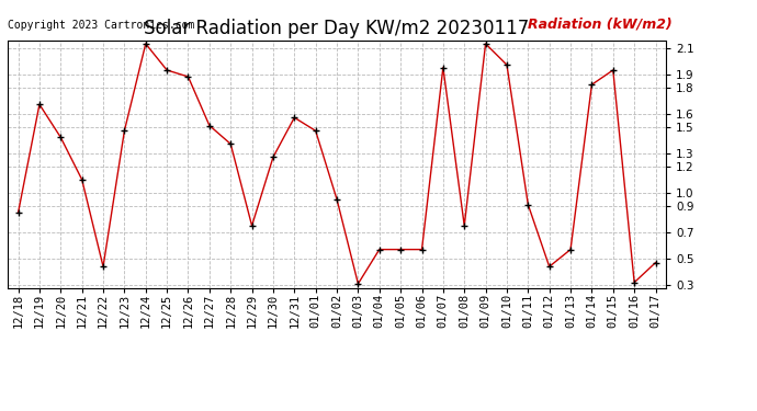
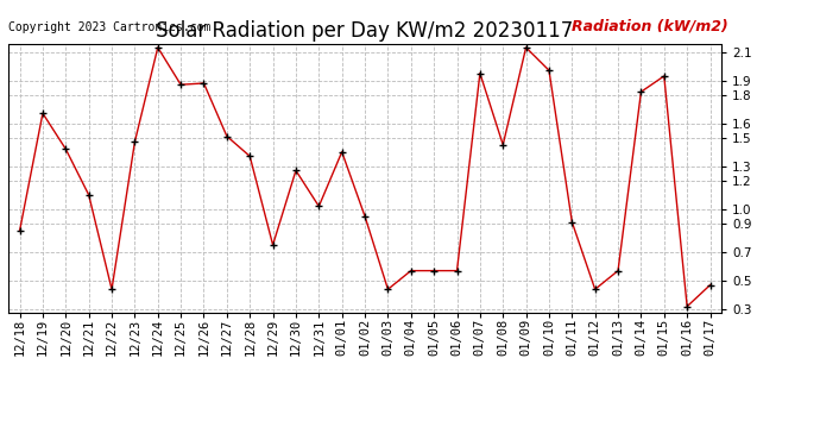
12/25: 1.93 -> 1.87
12/31: 1.57 -> 1.02
01/01: 1.47 -> 1.40
01/03: 0.31 -> 0.44
01/08: 0.75 -> 1.45
